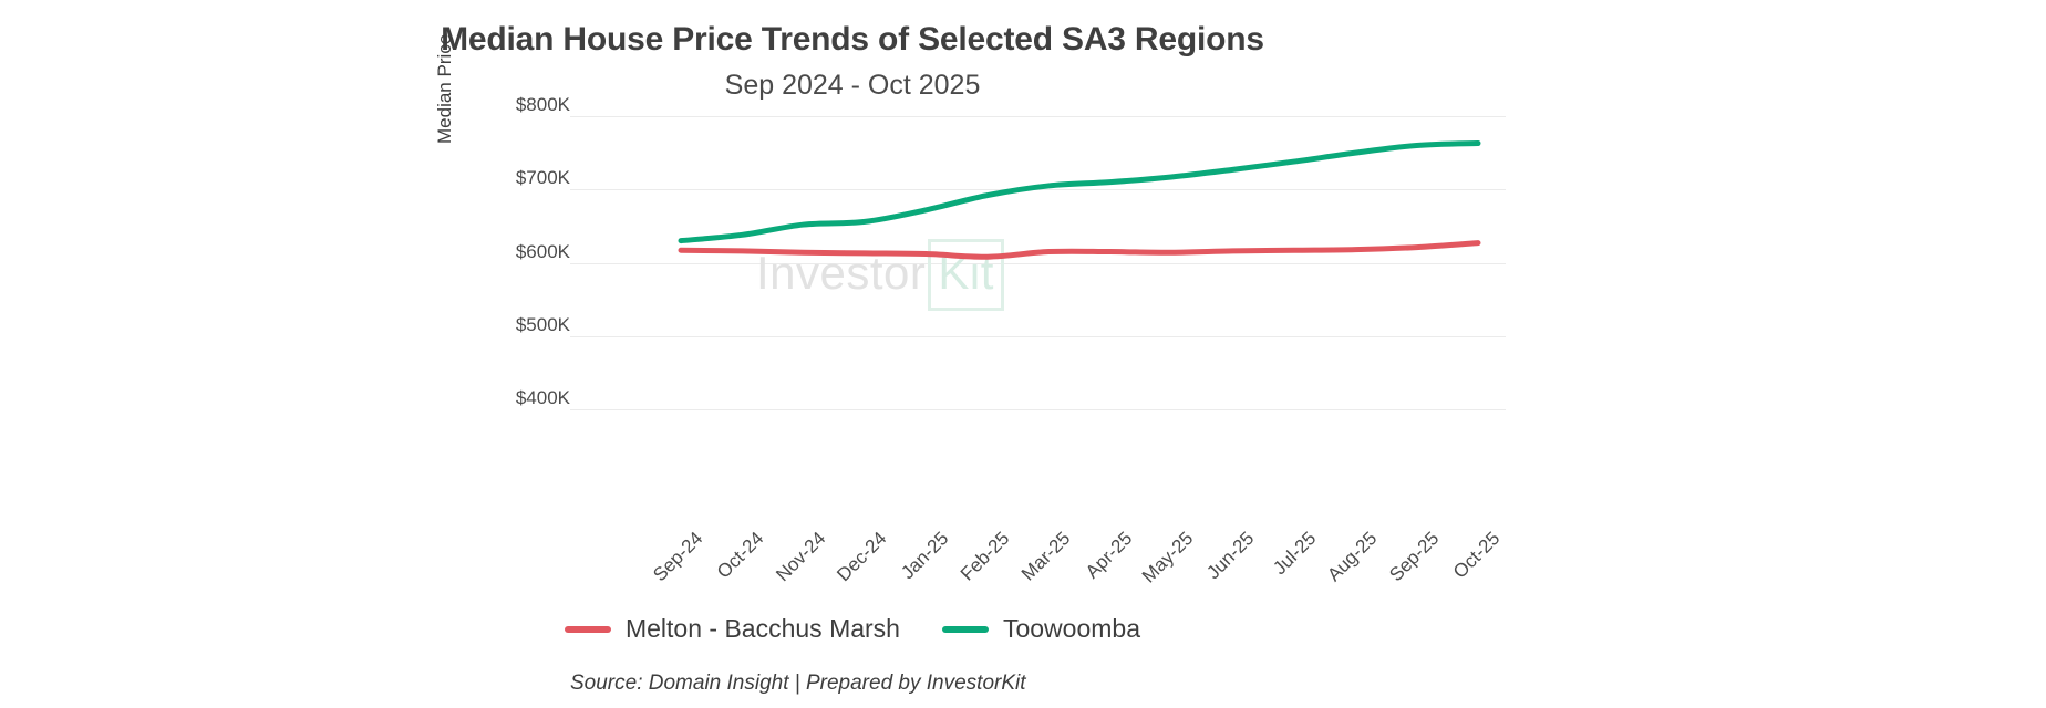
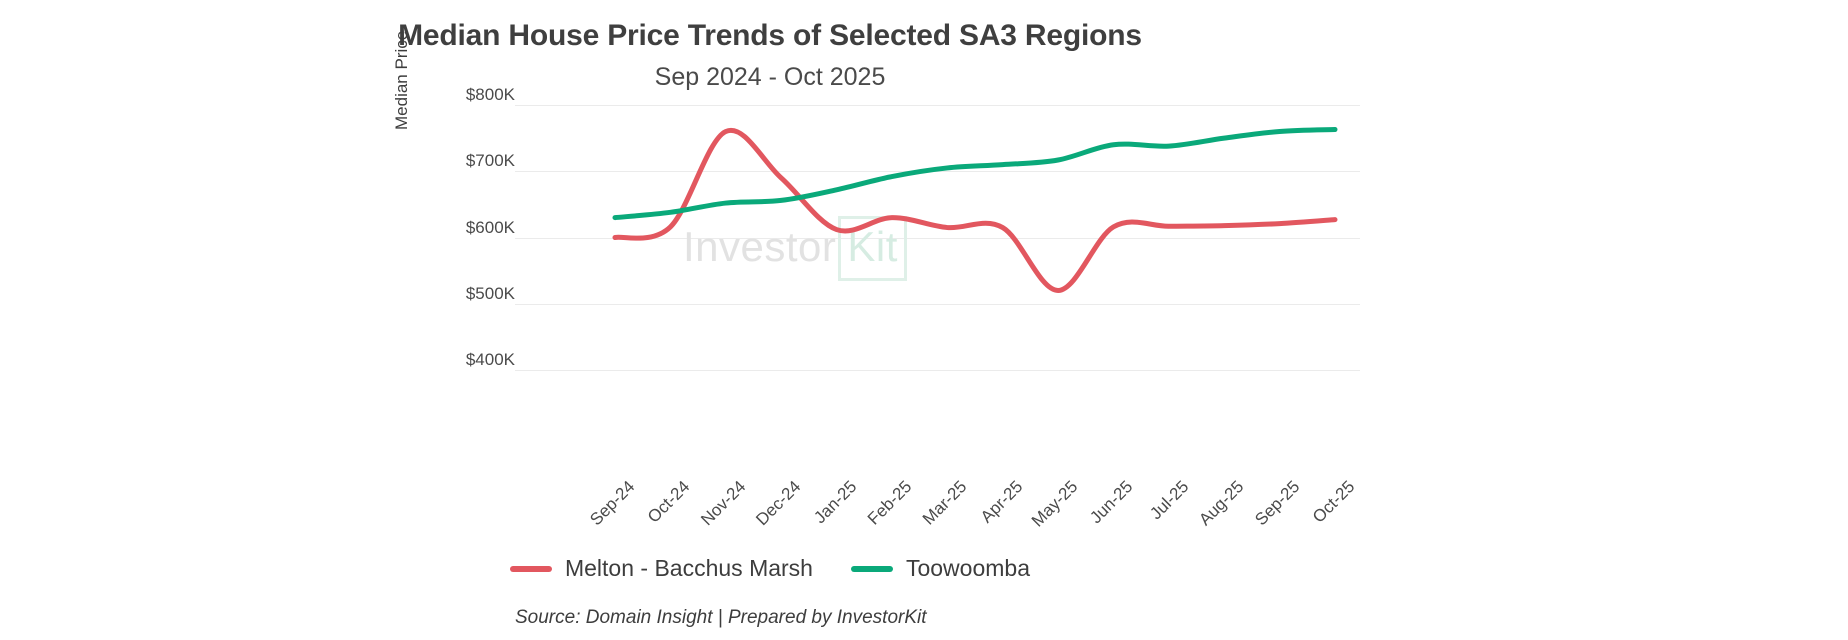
Melton - Bacchus Marsh/Sep-24: $620K -> $600K
Melton - Bacchus Marsh/Nov-24: $610K -> $760K
Melton - Bacchus Marsh/Dec-24: $610K -> $690K
Melton - Bacchus Marsh/Feb-25: $610K -> $630K
Melton - Bacchus Marsh/May-25: $610K -> $520K
Toowoomba/Jun-25: $730K -> $740K
